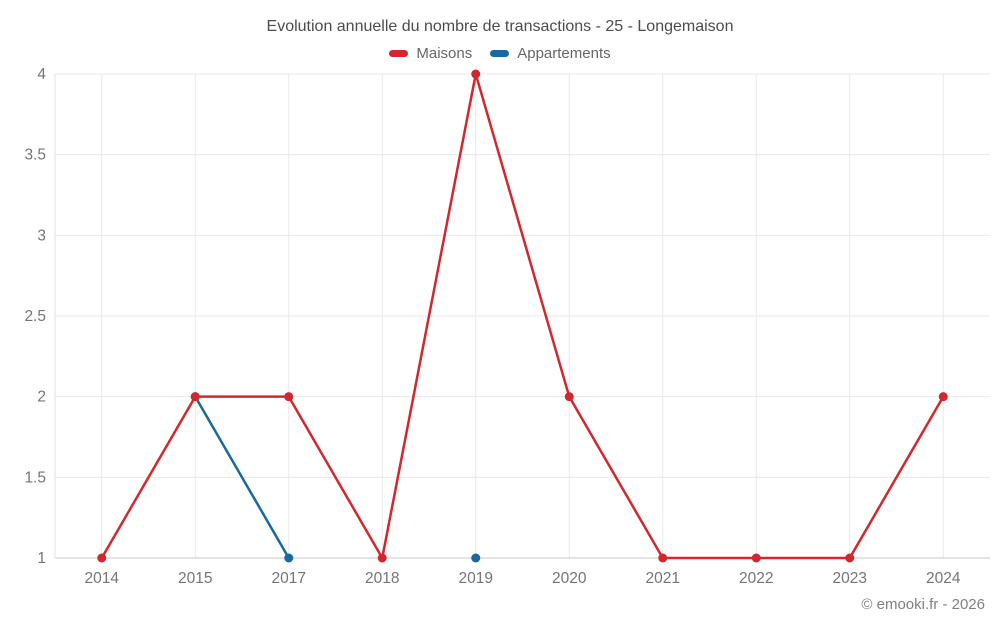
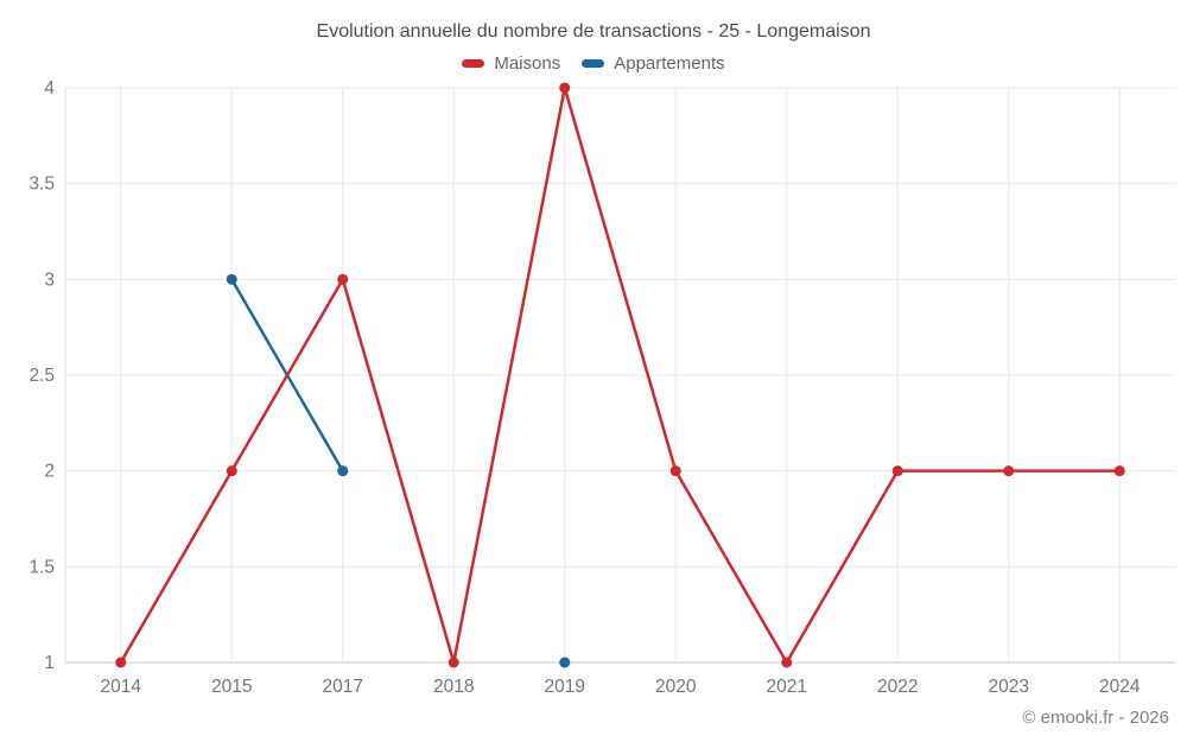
Appartements/2015: 2 -> 3
Maisons/2017: 2 -> 3
Appartements/2017: 1 -> 2
Maisons/2022: 1 -> 2
Maisons/2023: 1 -> 2
